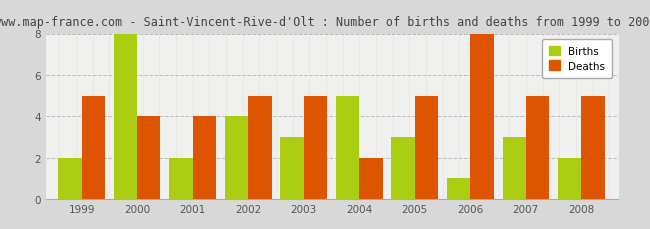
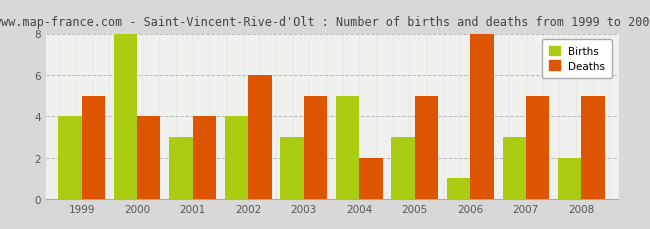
Births/1999: 2 -> 4
Births/2001: 2 -> 3
Deaths/2002: 5 -> 6
